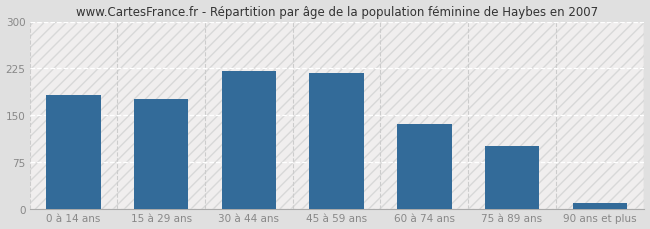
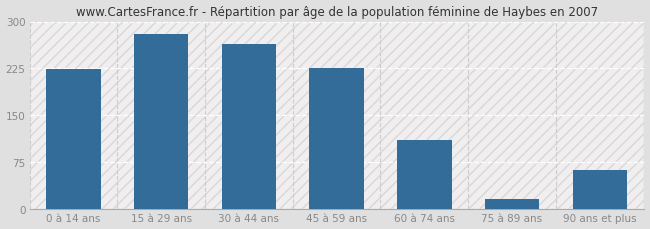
0 à 14 ans: 183 -> 224
15 à 29 ans: 176 -> 280
30 à 44 ans: 221 -> 264
45 à 59 ans: 217 -> 226
60 à 74 ans: 136 -> 110
75 à 89 ans: 101 -> 16
90 ans et plus: 10 -> 62
